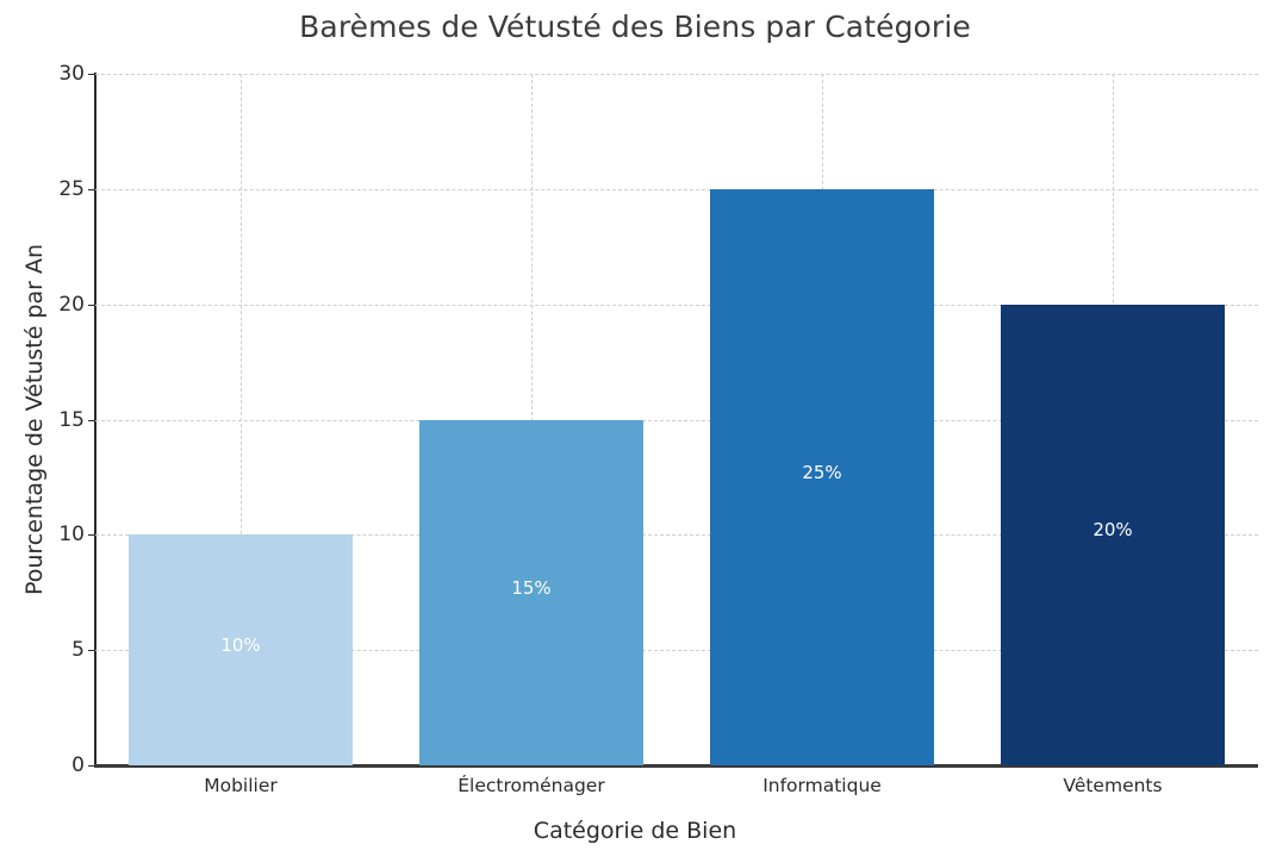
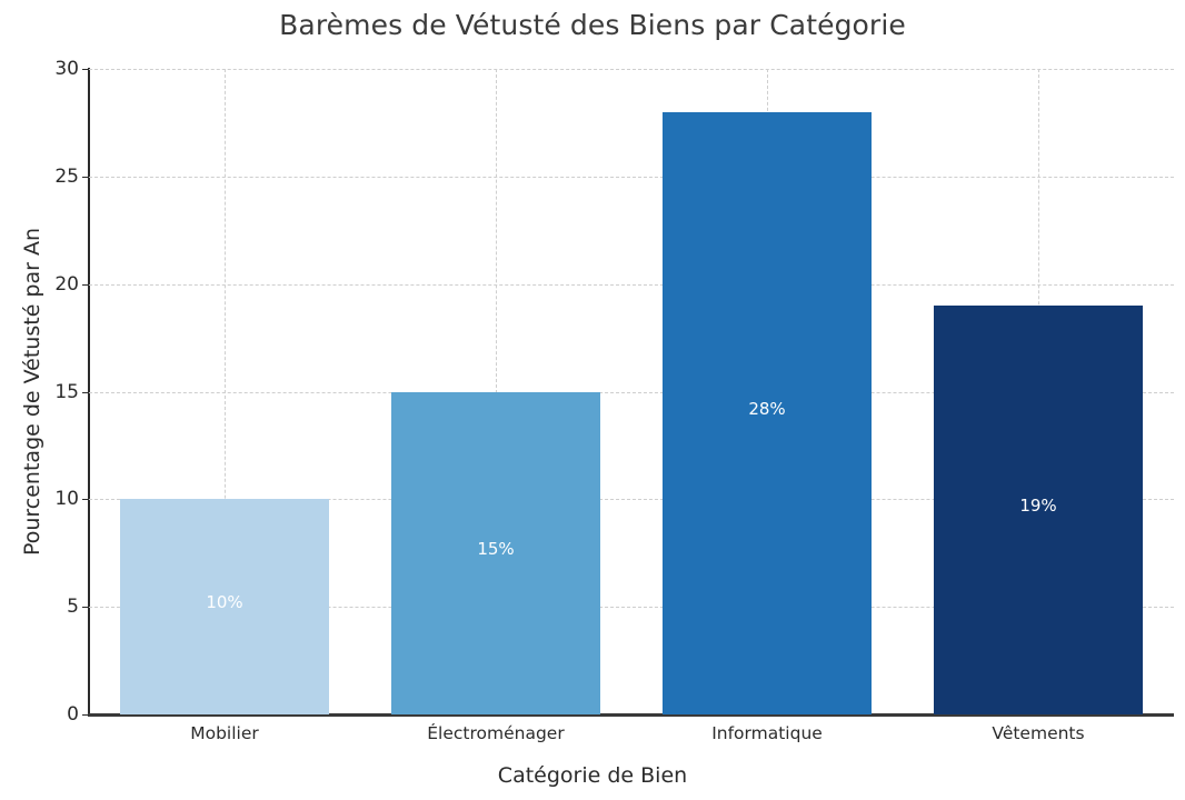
Informatique: 25% -> 28%
Vêtements: 20% -> 19%
